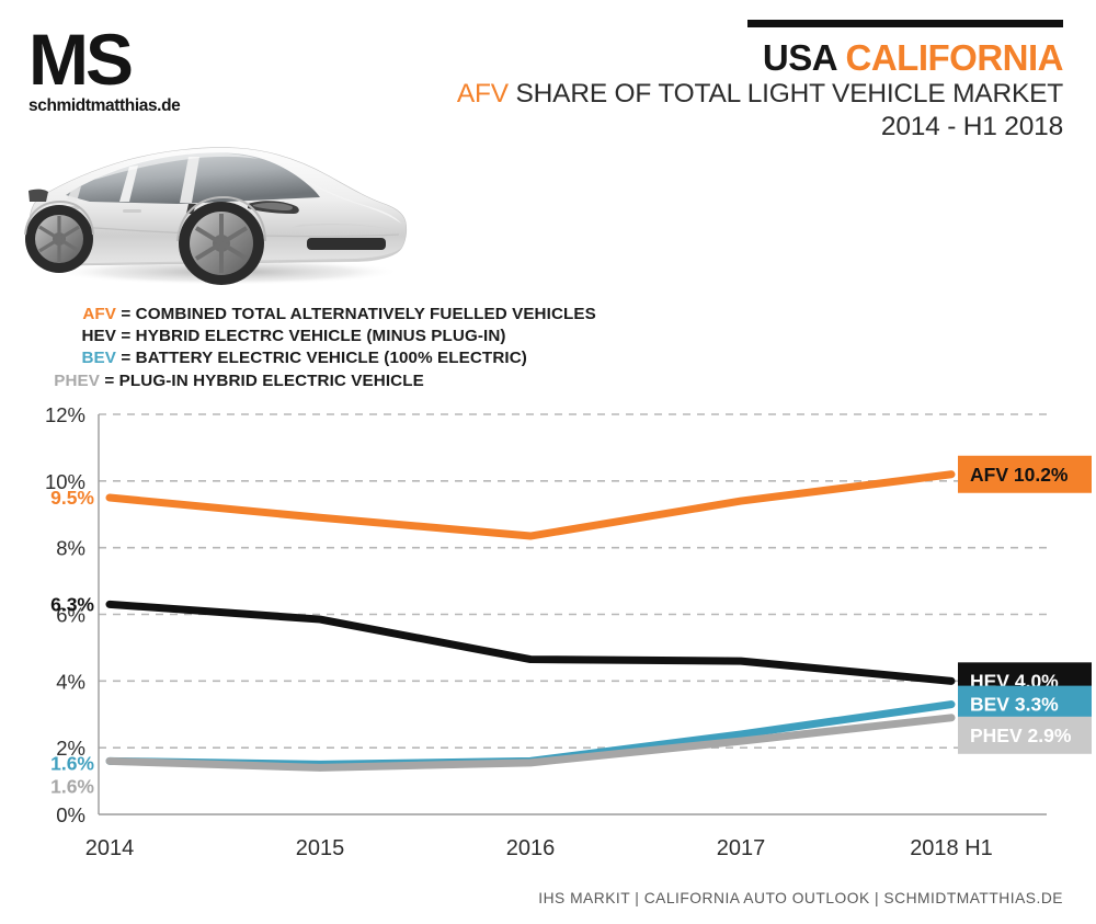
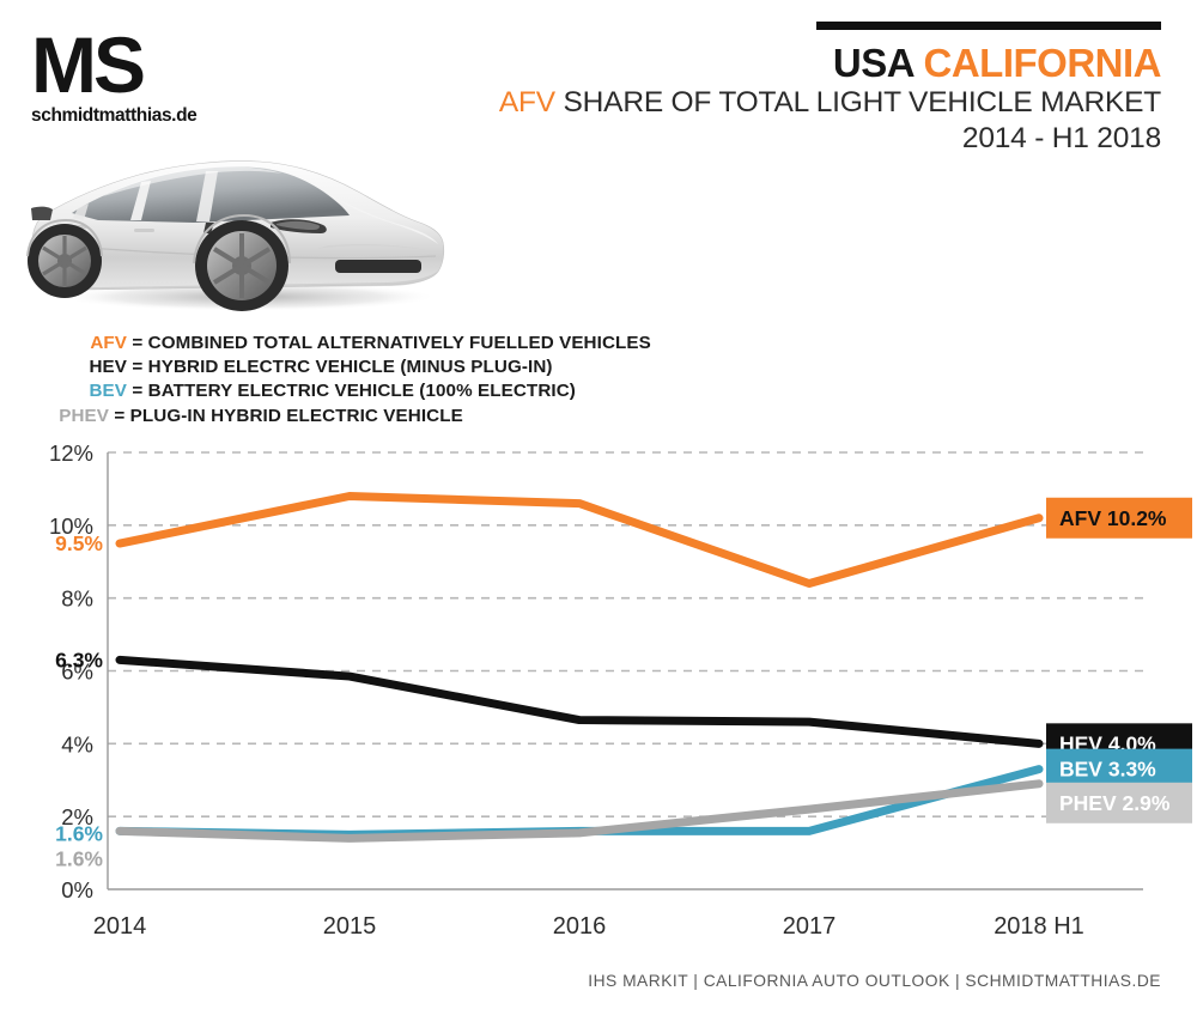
AFV/2015: 8.9% -> 10.8%
AFV/2016: 8.3% -> 10.6%
AFV/2017: 9.4% -> 8.4%
BEV/2017: 2.4% -> 1.6%
